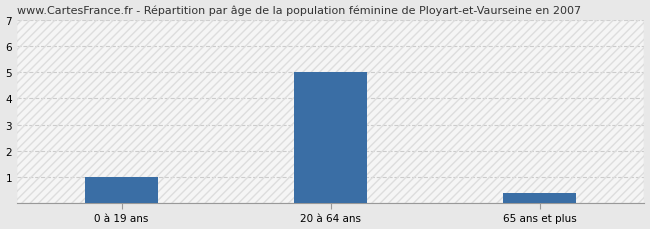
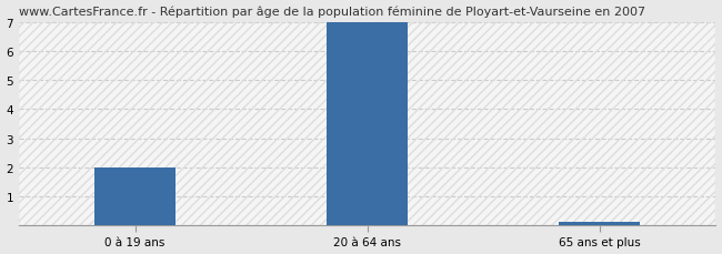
0 à 19 ans: 1.0 -> 2.0
20 à 64 ans: 5.0 -> 7.0
65 ans et plus: 0.4 -> 0.1
